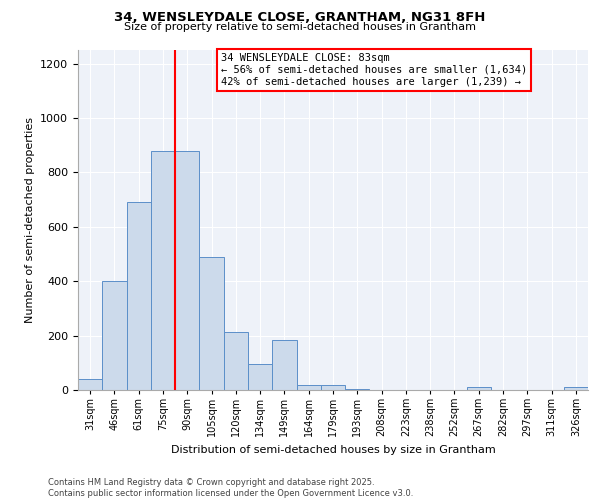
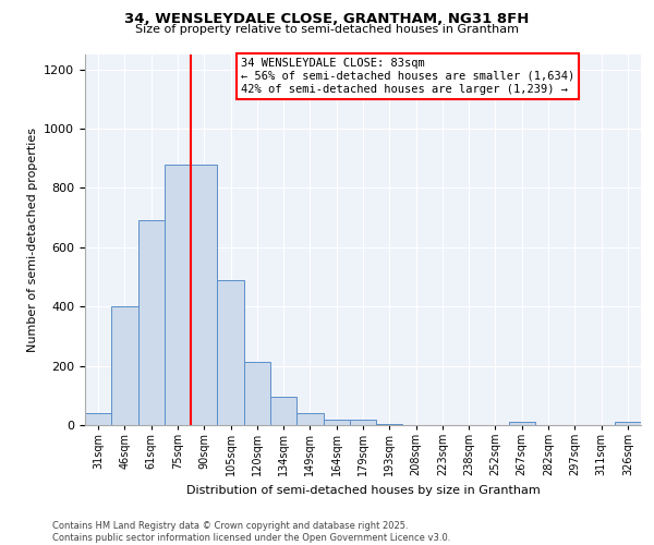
149sqm: 185 -> 40
